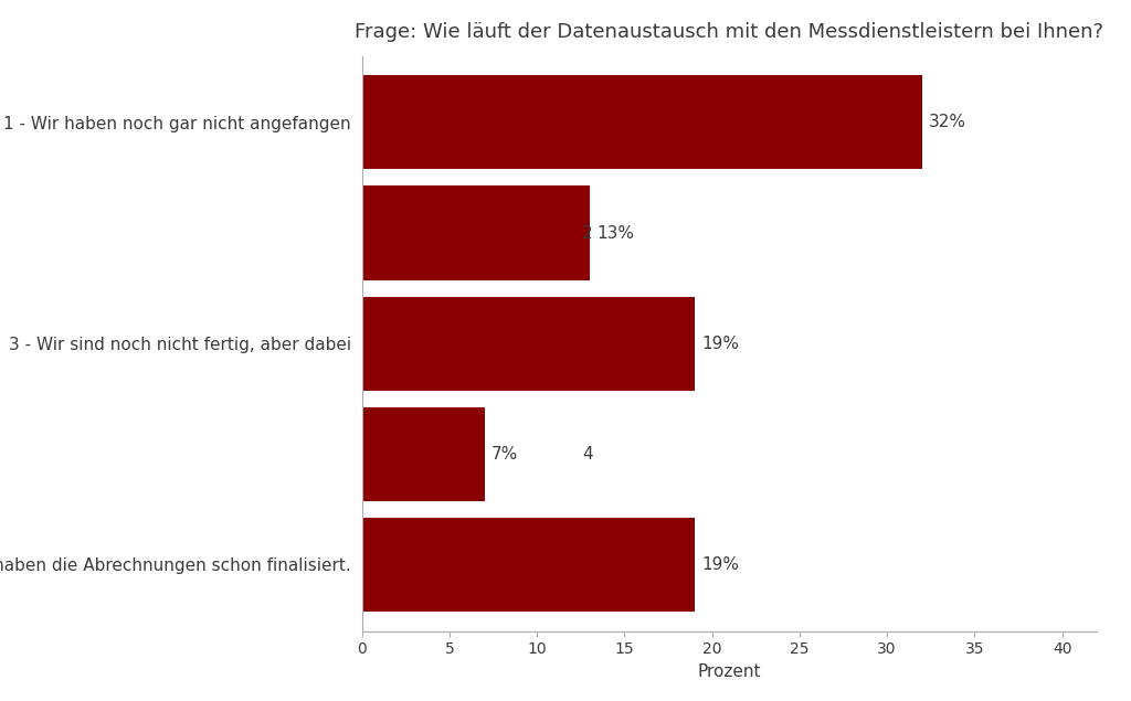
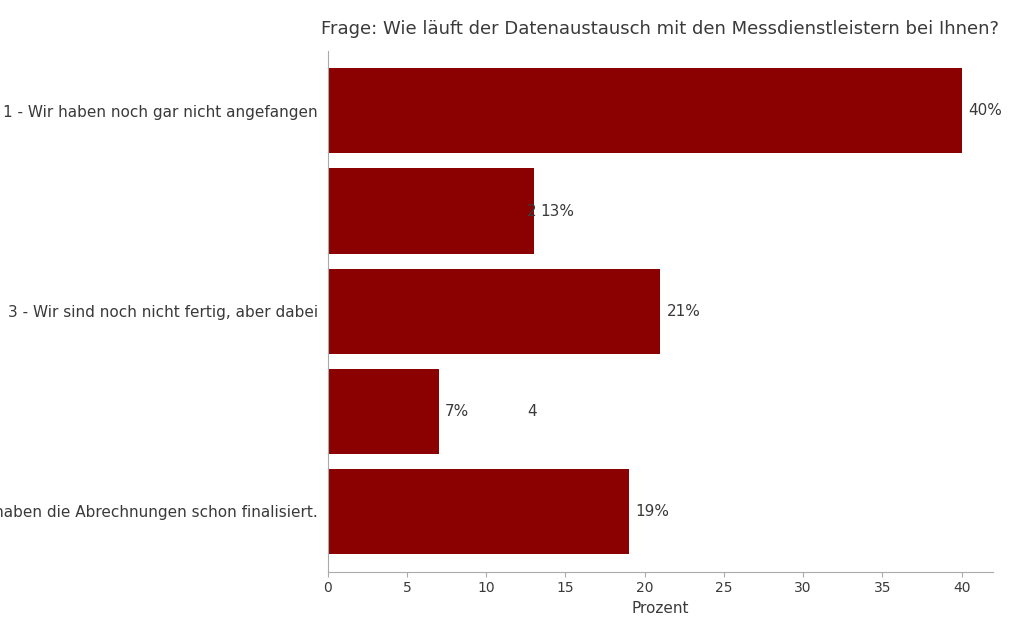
1 - Wir haben noch gar nicht angefangen: 32% -> 40%
3 - Wir sind noch nicht fertig, aber dabei: 19% -> 21%
